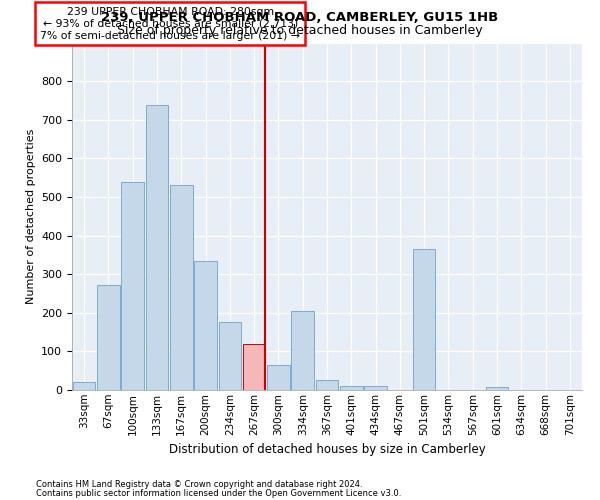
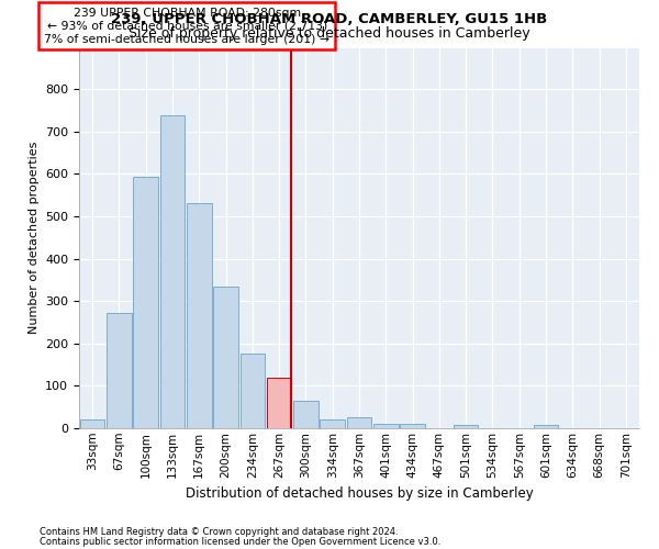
100sqm: 540 -> 592
334sqm: 205 -> 22
501sqm: 365 -> 8
